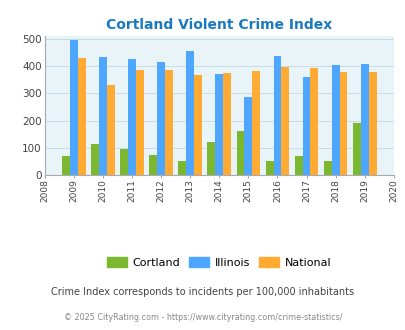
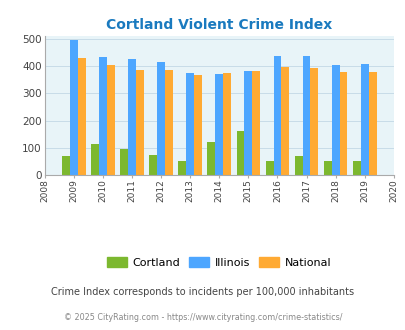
National/2010: 330 -> 405
Illinois/2013: 455 -> 374
Illinois/2015: 285 -> 383
Illinois/2017: 360 -> 437
Cortland/2019: 190 -> 50
